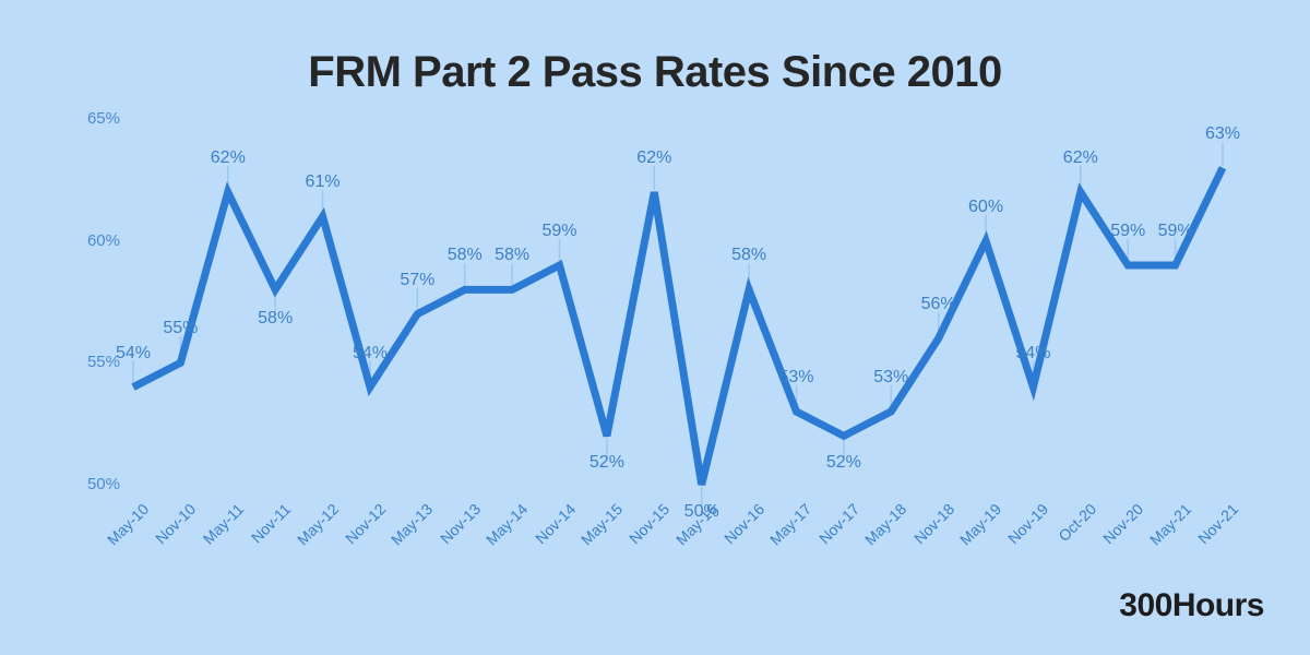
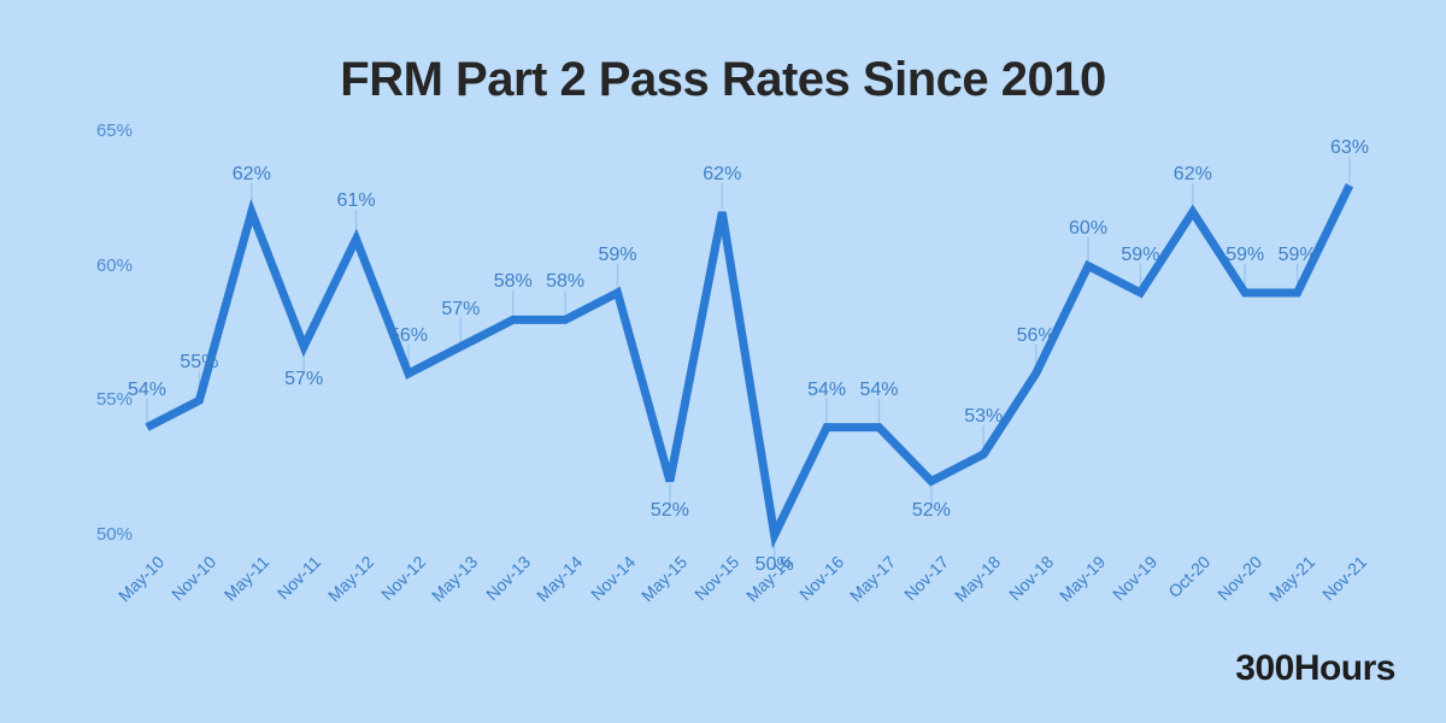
Nov-11: 58% -> 57%
Nov-12: 54% -> 56%
Nov-16: 58% -> 54%
May-17: 53% -> 54%
Nov-19: 54% -> 59%
